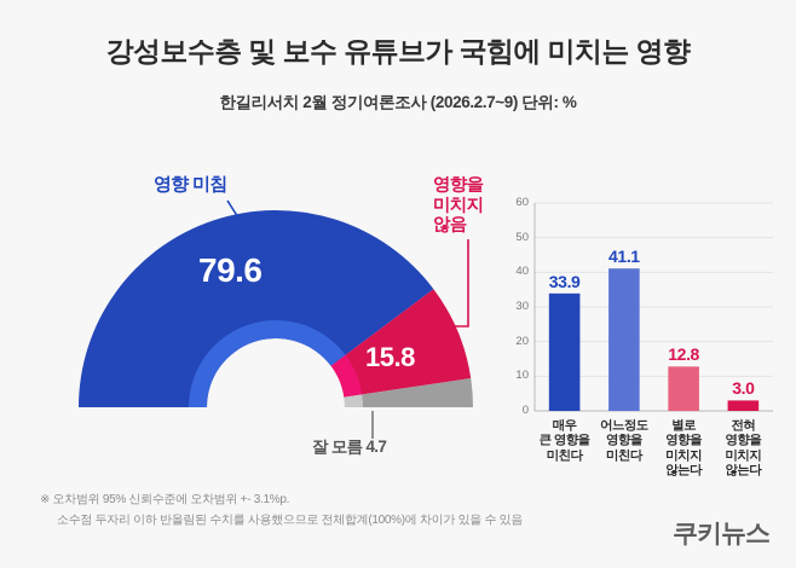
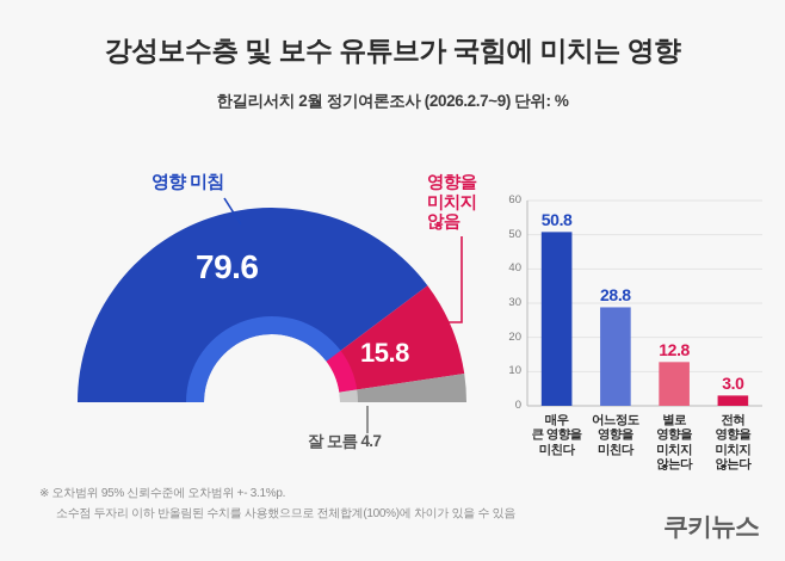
매우 큰 영향을 미친다: 33.9 -> 50.8
어느정도 영향을 미친다: 41.1 -> 28.8
